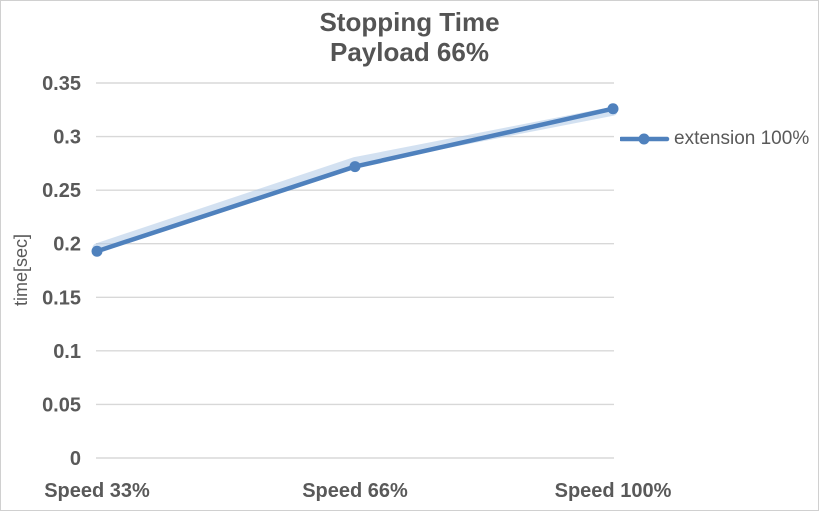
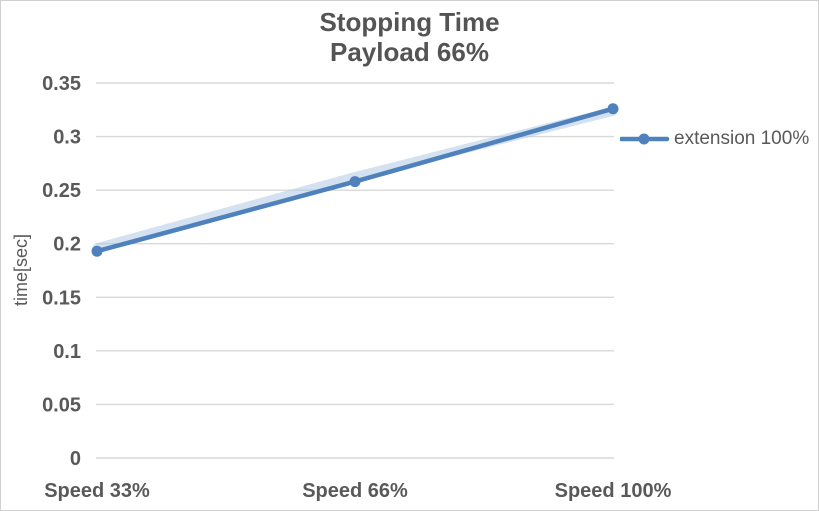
Speed 66%: 0.272 -> 0.258
